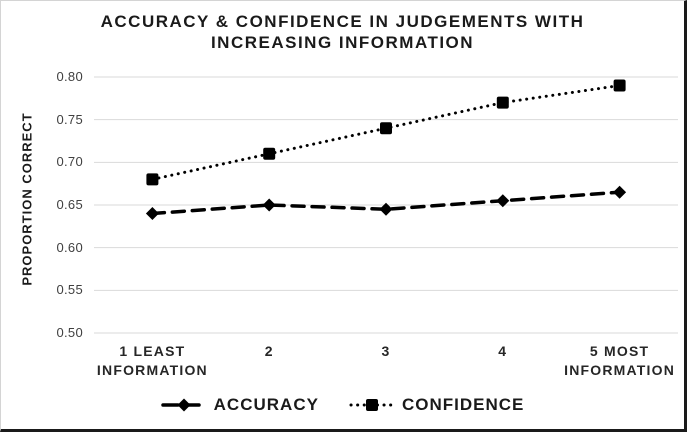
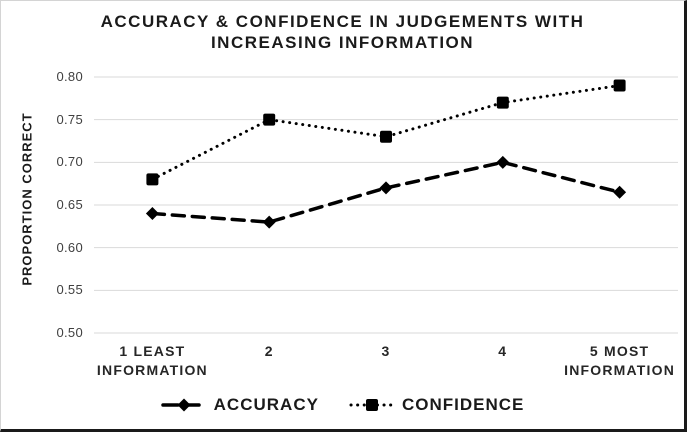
ACCURACY/2: 0.65 -> 0.63
CONFIDENCE/2: 0.71 -> 0.75
ACCURACY/3: 0.65 -> 0.67
CONFIDENCE/3: 0.74 -> 0.73
ACCURACY/4: 0.66 -> 0.70
